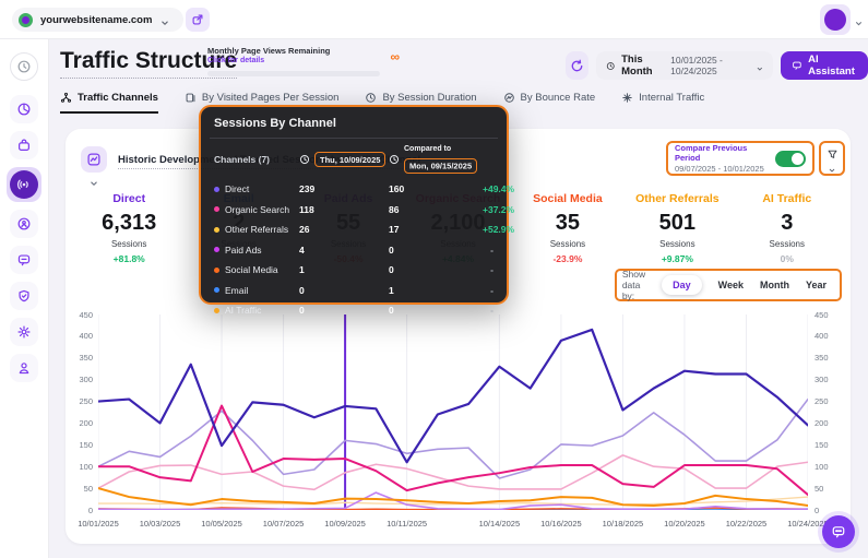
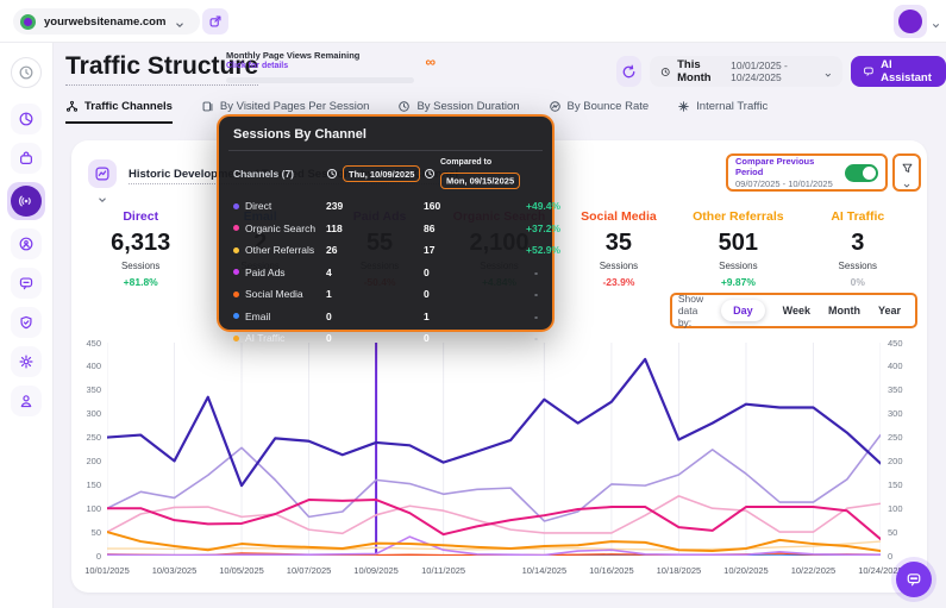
Organic Search/10/05/2025: 240 -> 70
Direct/10/11/2025: 110 -> 200
Direct/10/16/2025: 390 -> 320
Direct/10/18/2025: 230 -> 240
